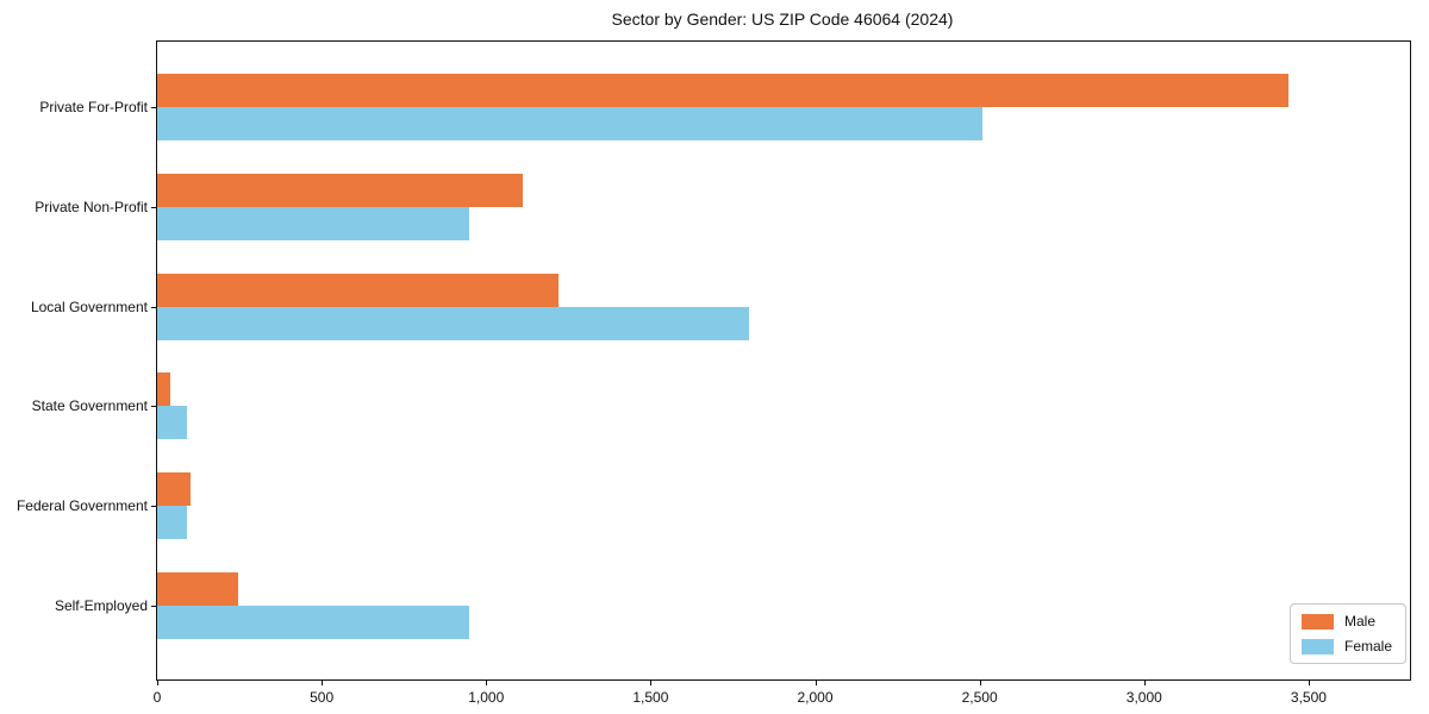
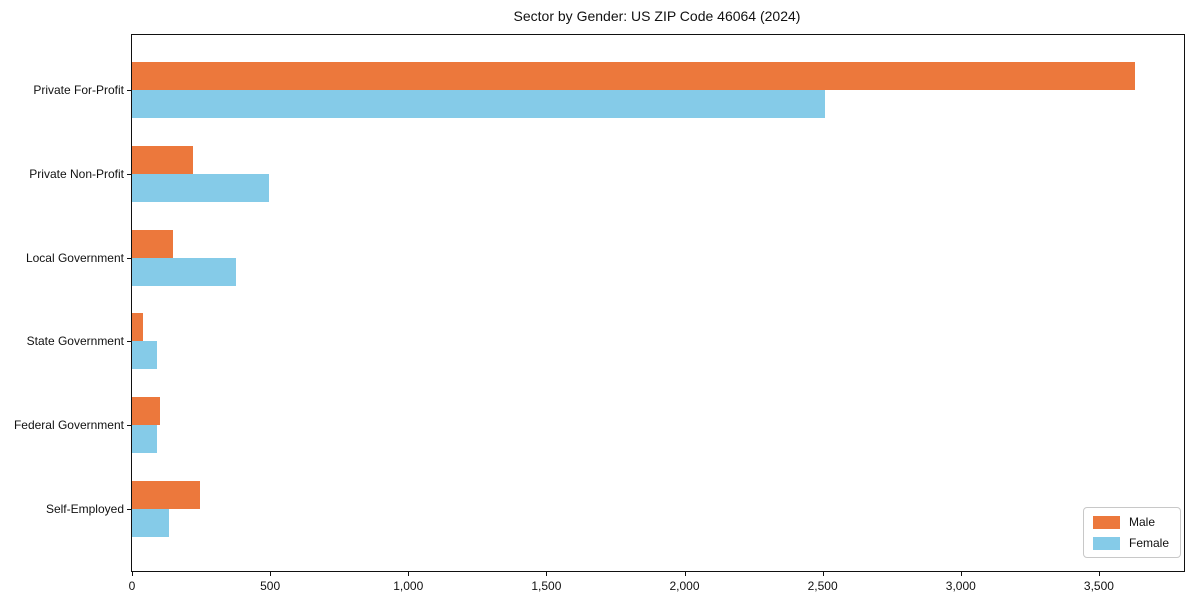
Male/Private For-Profit: 3440 -> 3630
Male/Private Non-Profit: 1110 -> 220
Female/Private Non-Profit: 950 -> 500
Male/Local Government: 1220 -> 150
Female/Local Government: 1800 -> 380
Female/Self-Employed: 950 -> 140
